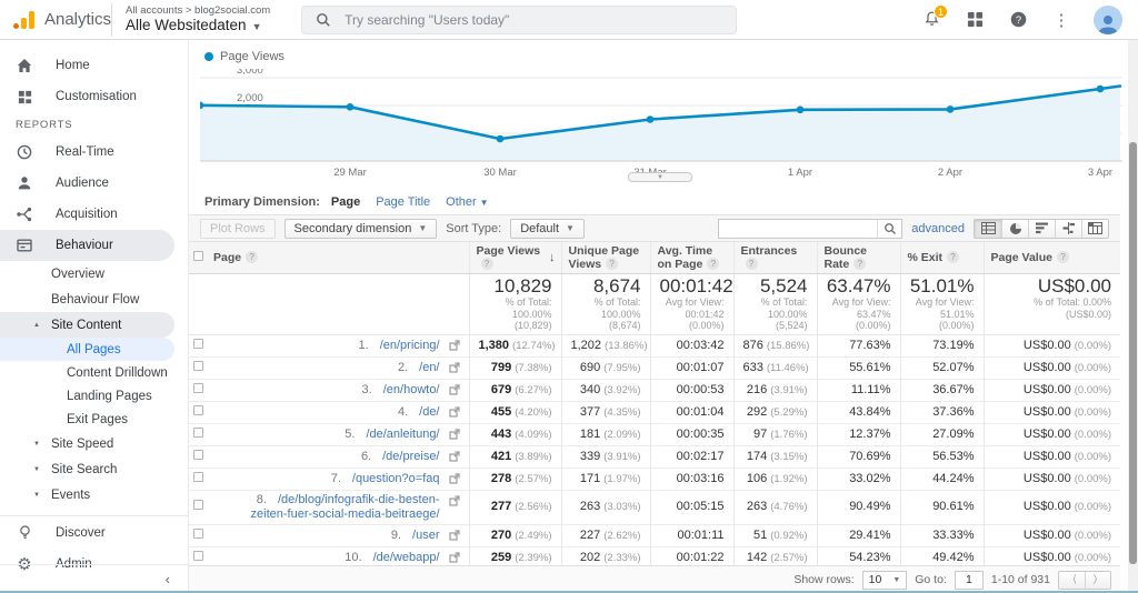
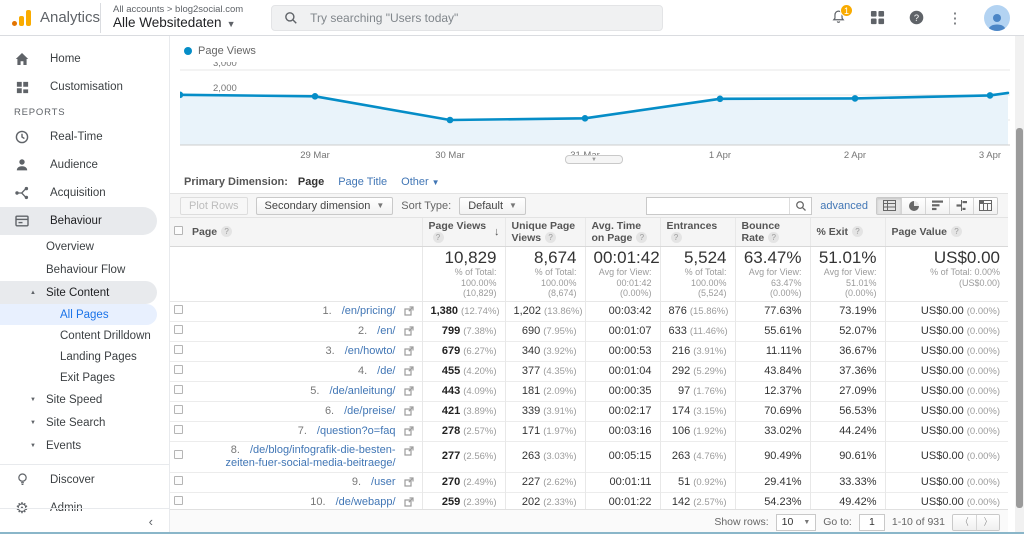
30 Mar: 800 -> 1000
31 Mar: 1500 -> 1100
3 Apr: 2600 -> 2000
